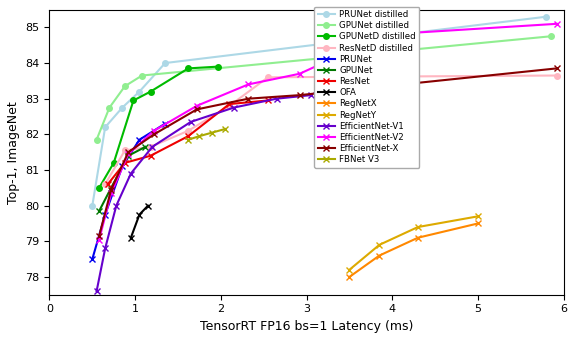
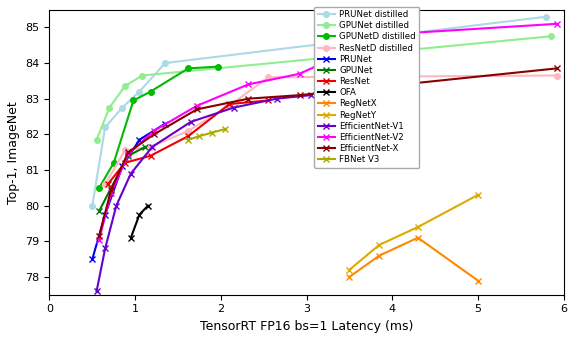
RegNetX/5: 79.5 -> 77.9
RegNetY/5: 79.7 -> 80.3
